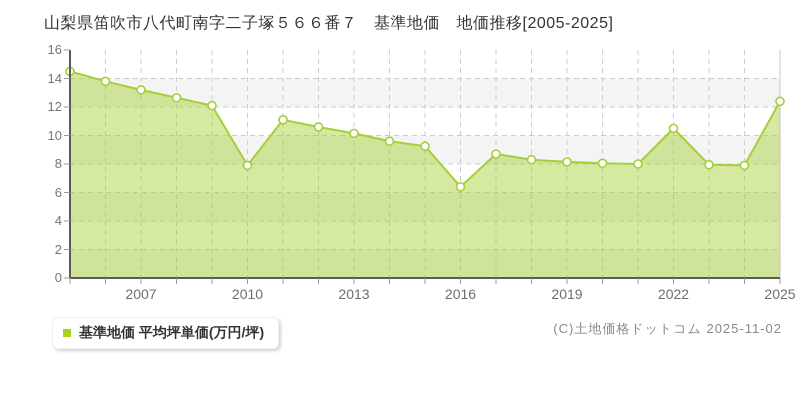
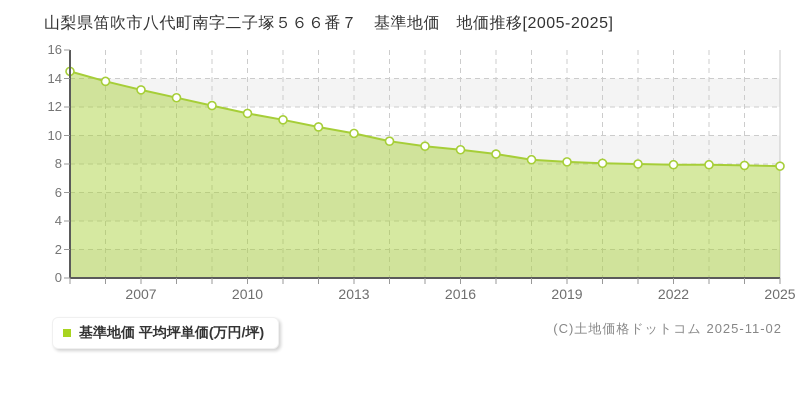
2010: 7.9 -> 11.6
2016: 6.4 -> 9.0
2022: 10.5 -> 8.0
2025: 12.4 -> 7.8
